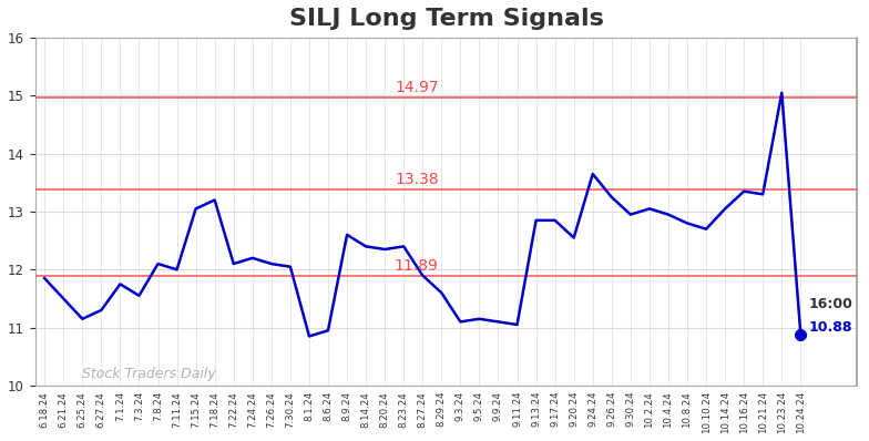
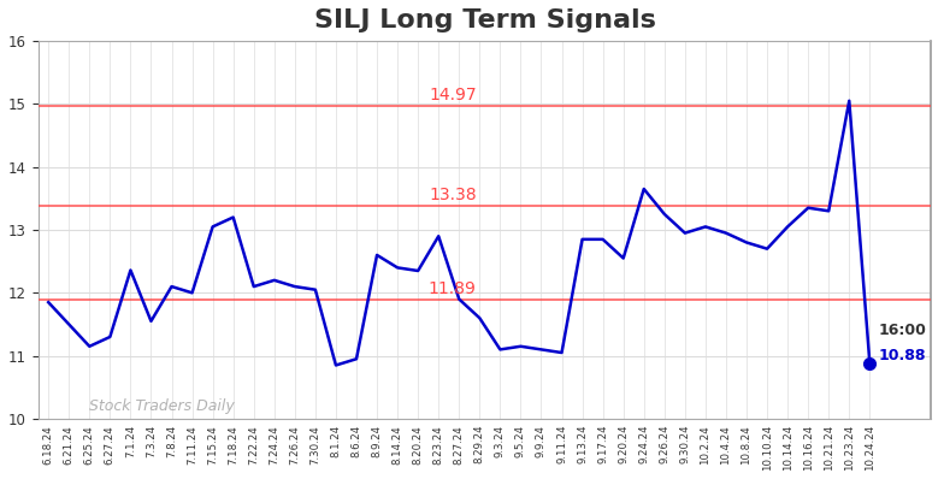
7.1.24: 11.75 -> 12.36
8.23.24: 12.40 -> 12.90
